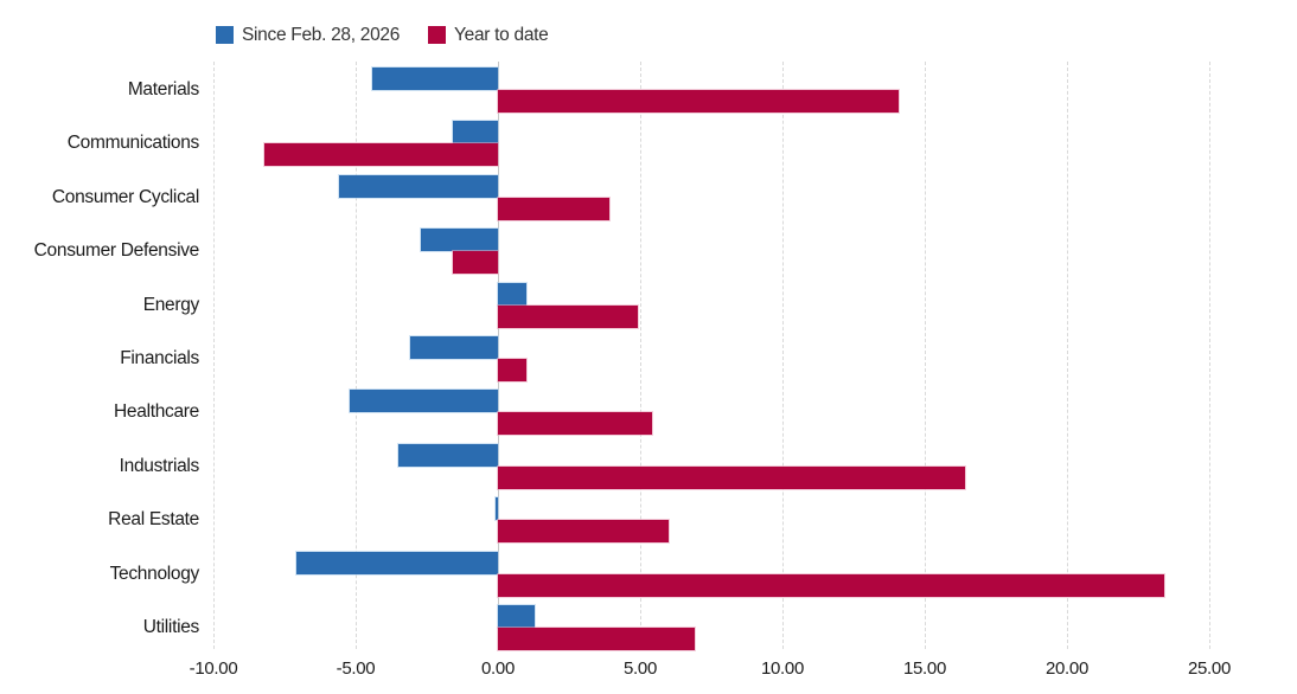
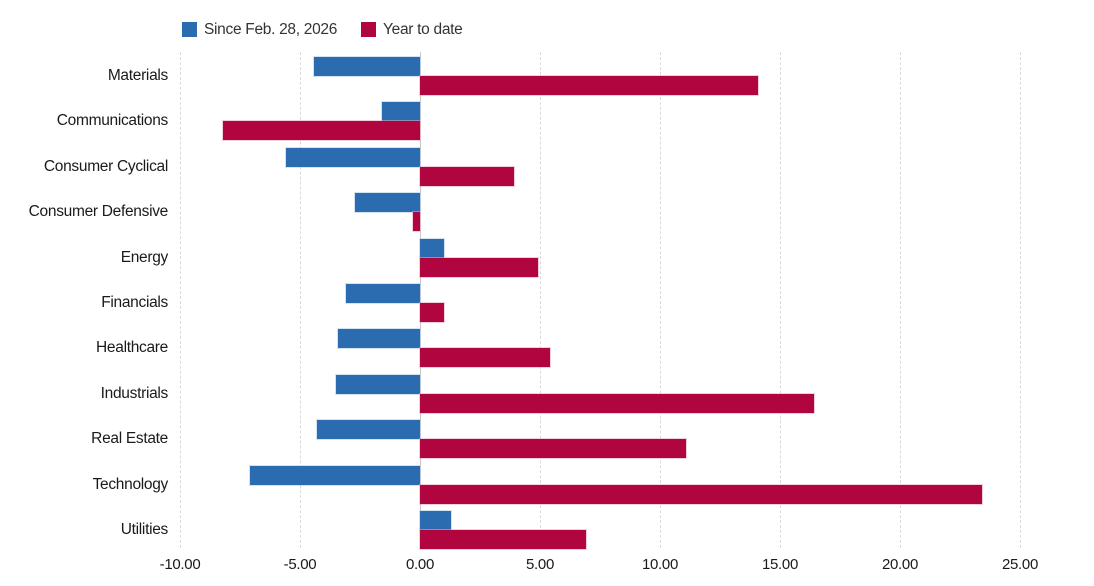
Year to date/Consumer Defensive: -1.6 -> -0.3
Since Feb. 28, 2026/Healthcare: -5.2 -> -3.4
Since Feb. 28, 2026/Real Estate: -0.1 -> -4.3
Year to date/Real Estate: 6.0 -> 11.1
